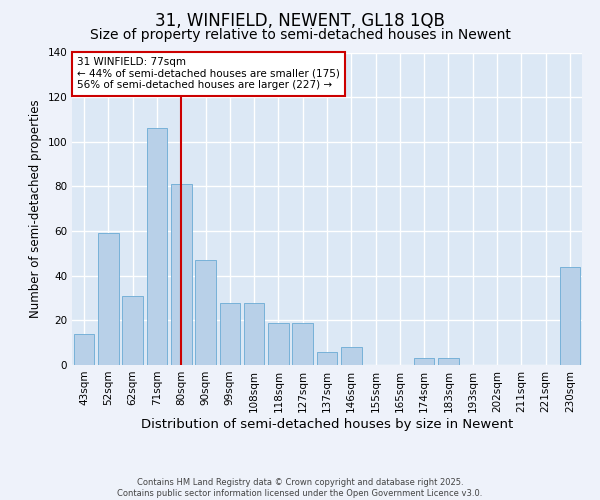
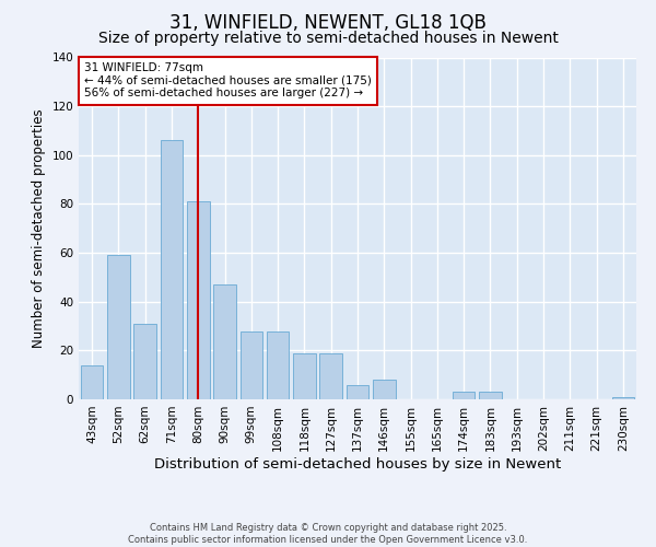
230sqm: 44 -> 1
